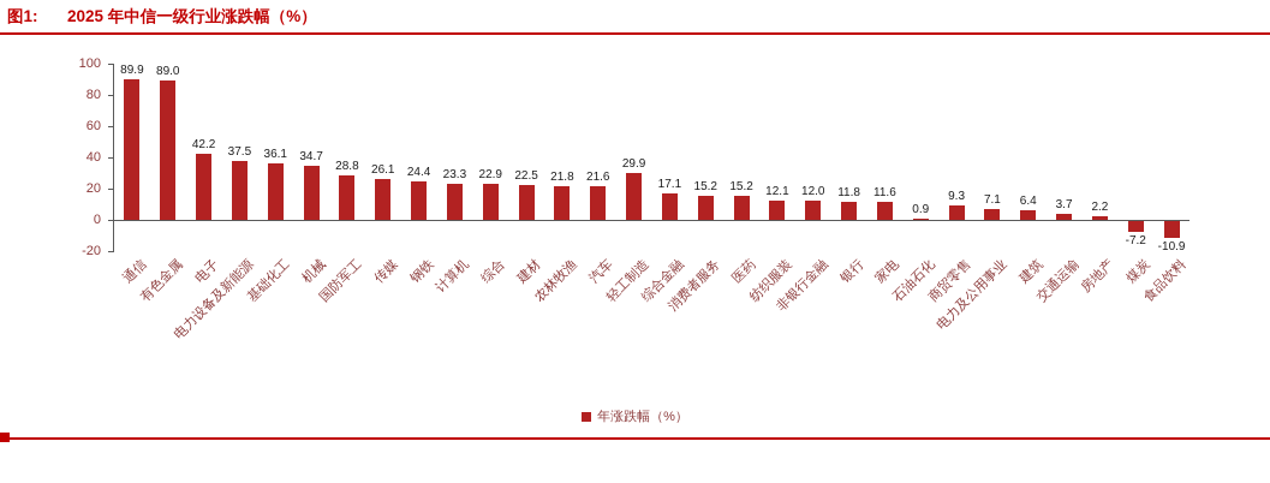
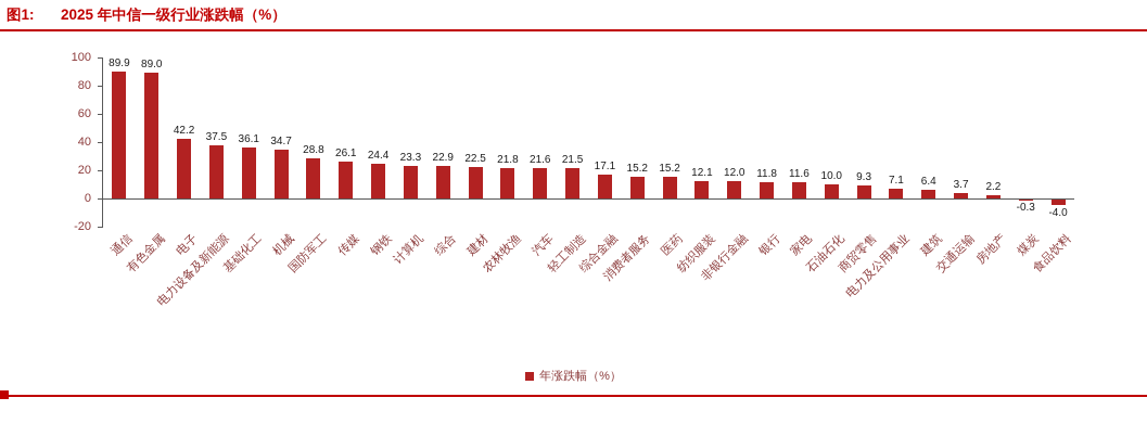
轻工制造: 29.9 -> 21.5
石油石化: 0.9 -> 10.0
煤炭: -7.2 -> -0.3
食品饮料: -10.9 -> -4.0
